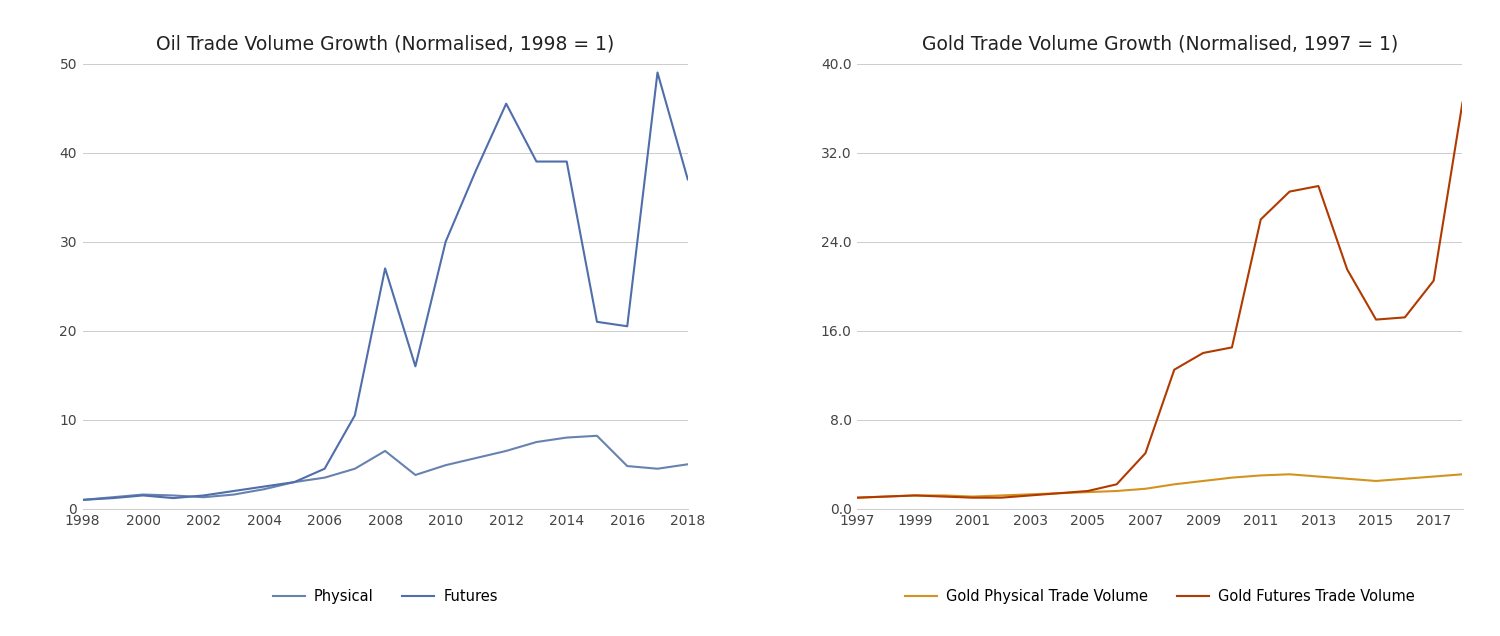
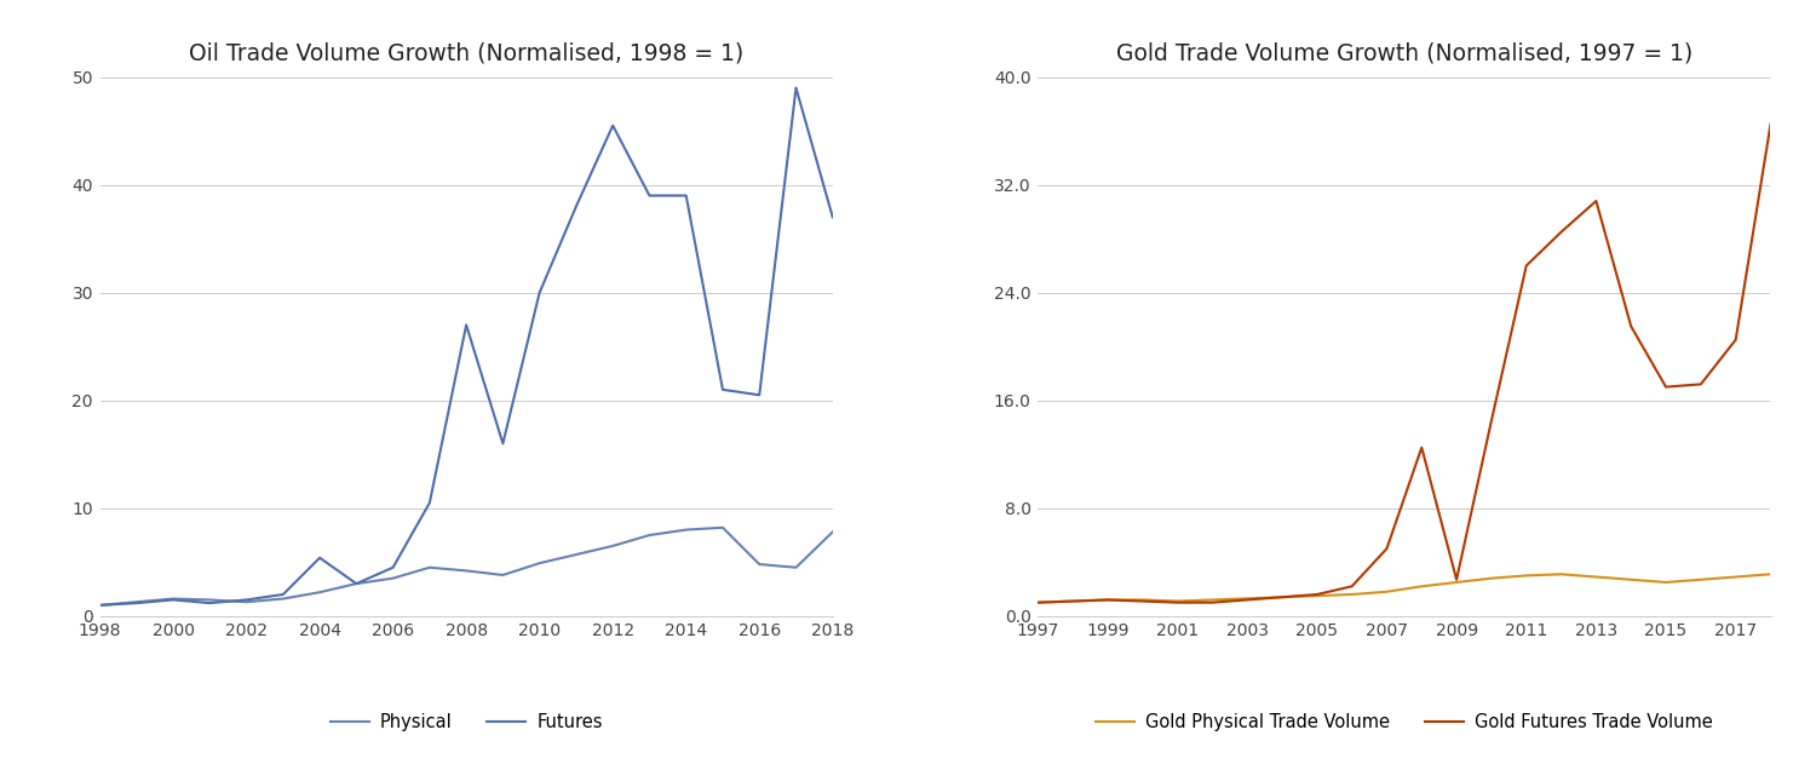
Oil Trade Volume Growth (Normalised, 1998 = 1)/Futures/2004: 2.5 -> 5.4
Oil Trade Volume Growth (Normalised, 1998 = 1)/Physical/2008: 6.5 -> 4.2
Oil Trade Volume Growth (Normalised, 1998 = 1)/Physical/2018: 5.0 -> 7.8
Gold Trade Volume Growth (Normalised, 1997 = 1)/Gold Futures Trade Volume/2009: 14.0 -> 2.7
Gold Trade Volume Growth (Normalised, 1997 = 1)/Gold Futures Trade Volume/2013: 29.0 -> 30.8
